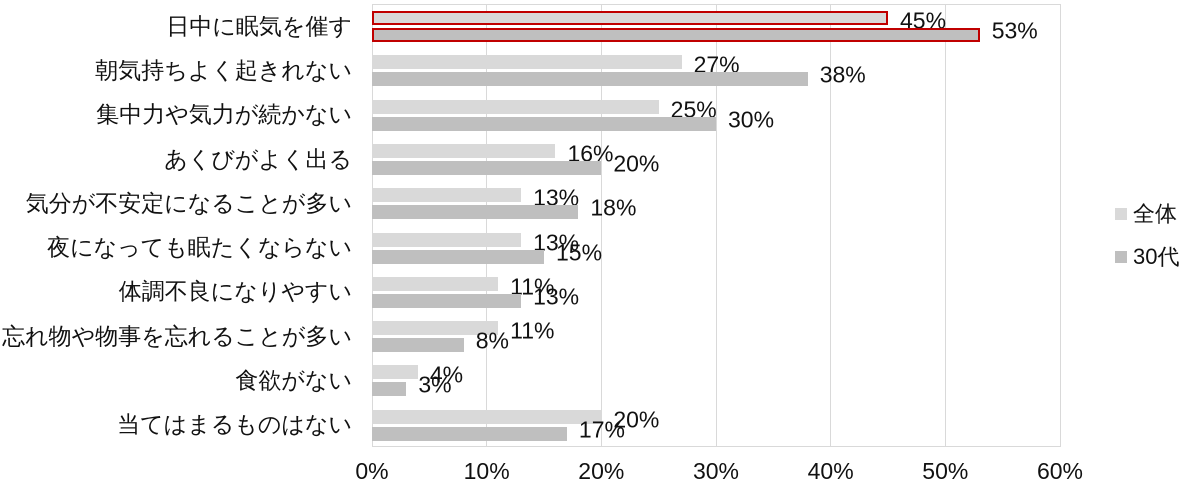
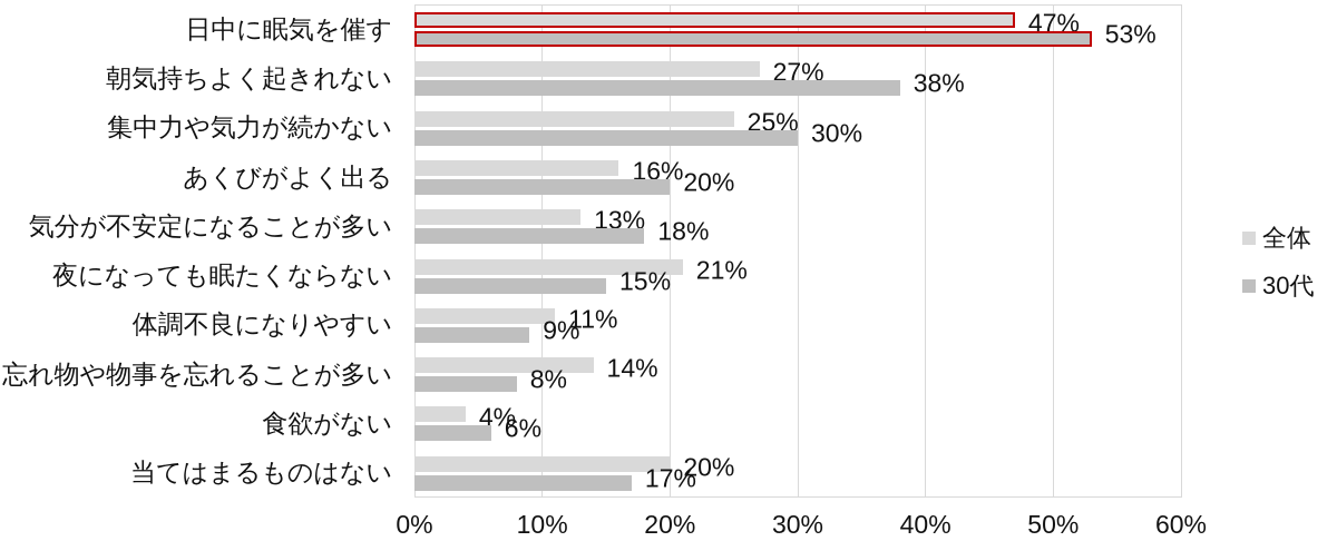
全体/日中に眠気を催す: 45% -> 47%
全体/夜になっても眠たくならない: 13% -> 21%
30代/体調不良になりやすい: 13% -> 9%
全体/忘れ物や物事を忘れることが多い: 11% -> 14%
30代/食欲がない: 3% -> 6%
